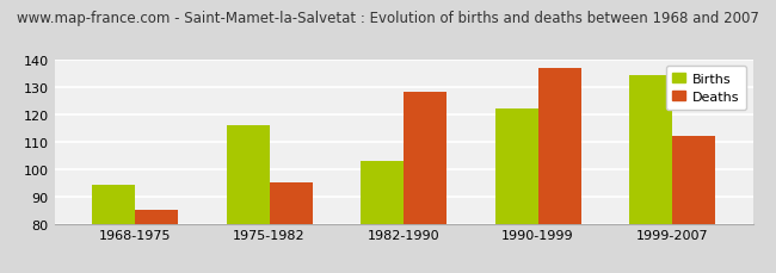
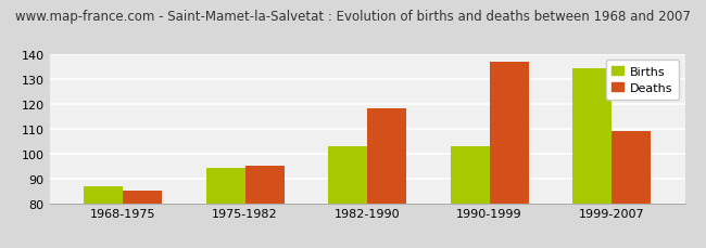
Births/1968-1975: 94 -> 87
Births/1975-1982: 116 -> 94
Deaths/1982-1990: 128 -> 118
Births/1990-1999: 122 -> 103
Deaths/1999-2007: 112 -> 109
